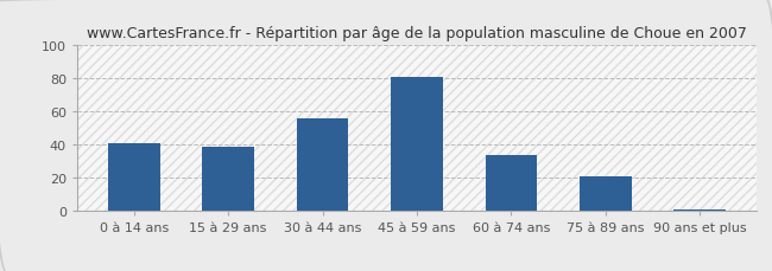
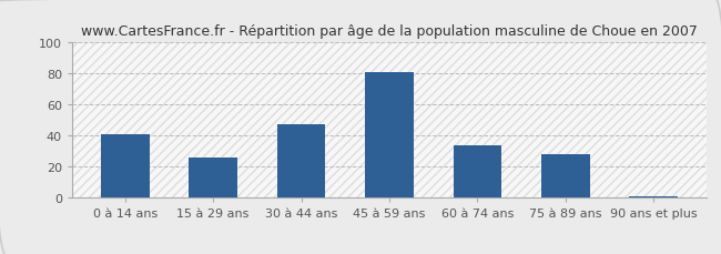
15 à 29 ans: 39 -> 26
30 à 44 ans: 56 -> 47
75 à 89 ans: 21 -> 28
